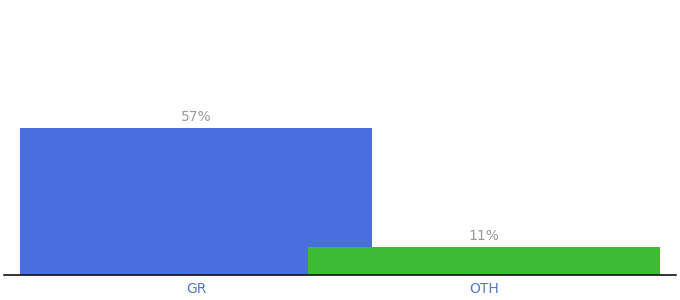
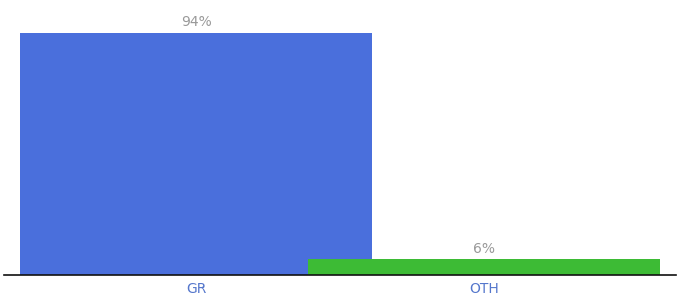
GR: 57% -> 94%
OTH: 11% -> 6%
